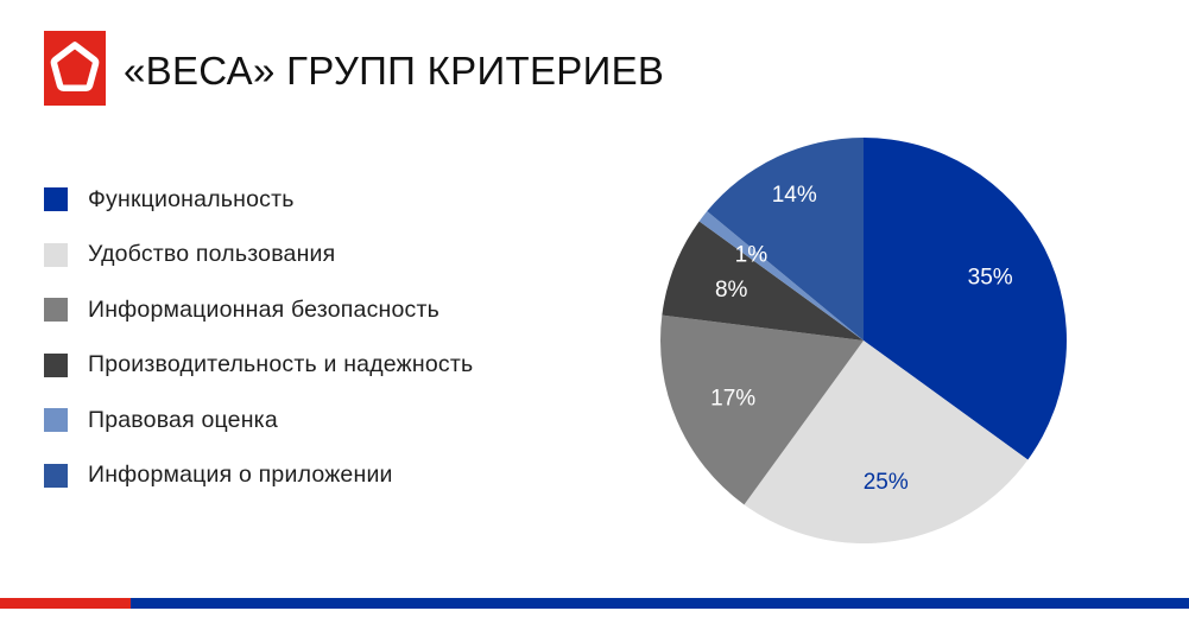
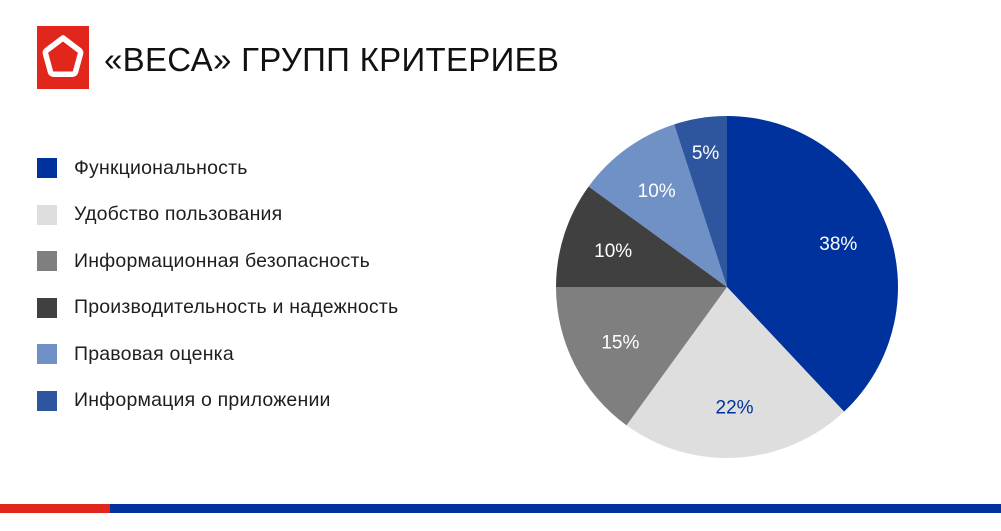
Функциональность: 35% -> 38%
Удобство пользования: 25% -> 22%
Информационная безопасность: 17% -> 15%
Производительность и надежность: 8% -> 10%
Правовая оценка: 1% -> 10%
Информация о приложении: 14% -> 5%
